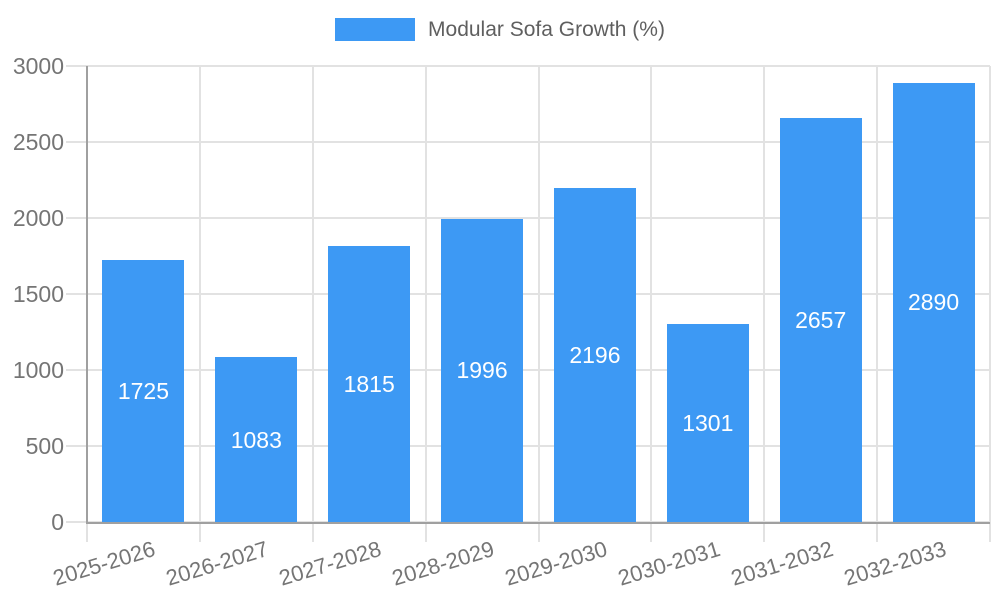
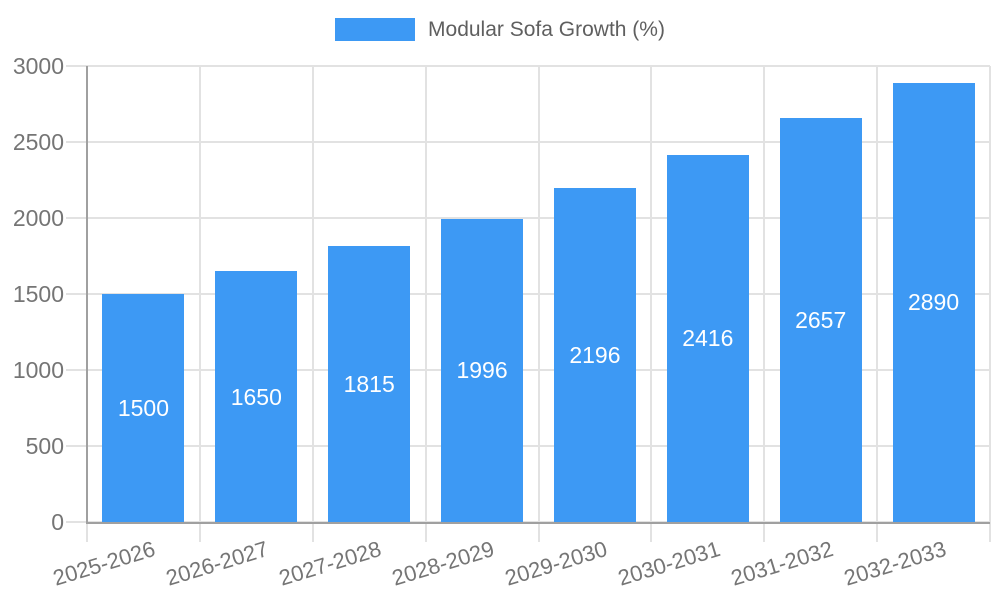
2025-2026: 1725 -> 1500
2026-2027: 1083 -> 1650
2030-2031: 1301 -> 2416
